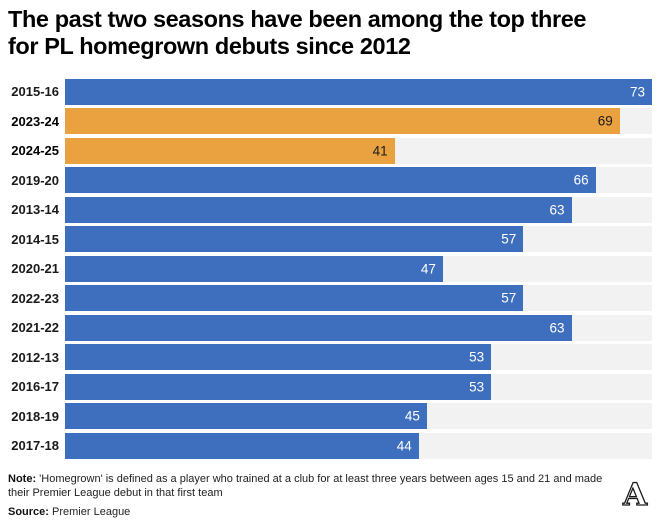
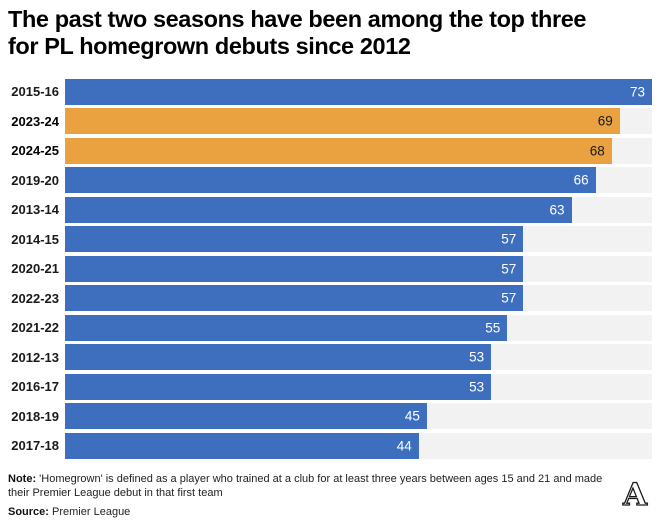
2024-25: 41 -> 68
2020-21: 47 -> 57
2021-22: 63 -> 55
